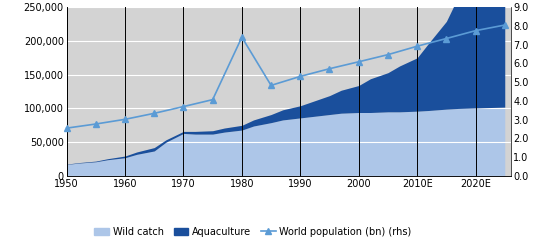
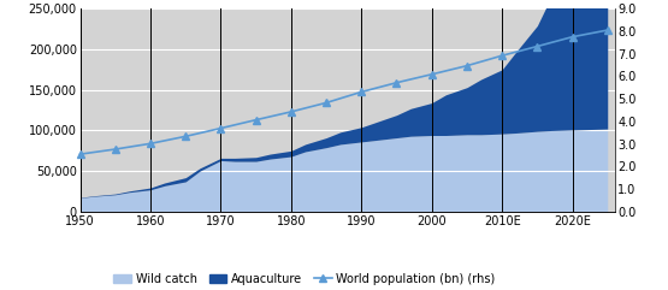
World population (bn) (rhs)/1980: 7.4 -> 4.4
